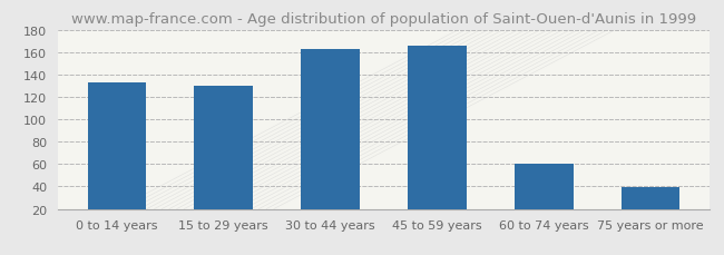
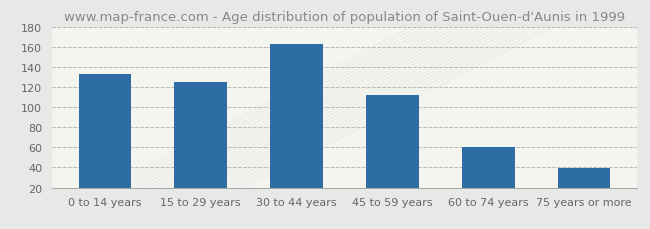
15 to 29 years: 130 -> 125
45 to 59 years: 166 -> 112
